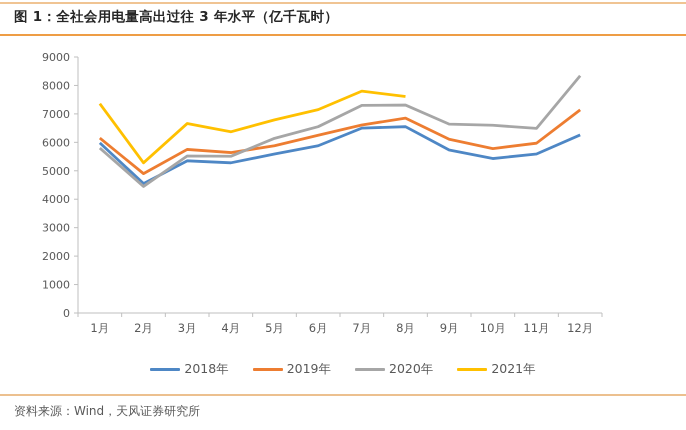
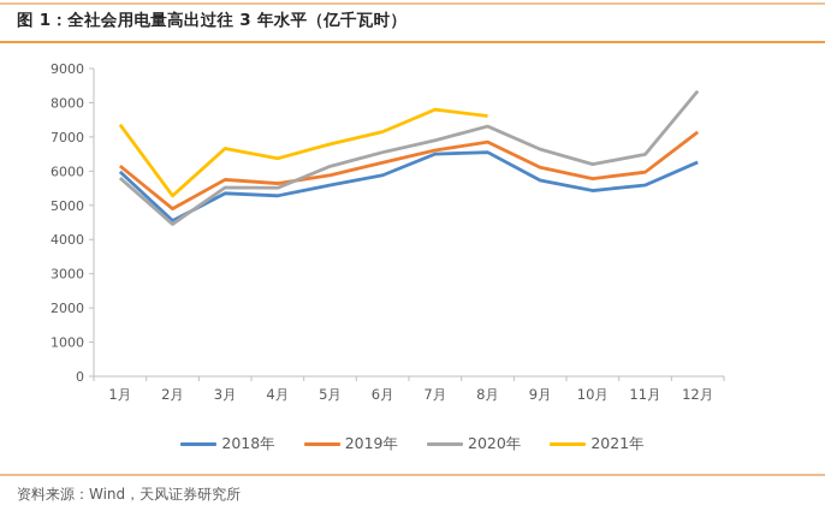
2020年/7月: 7300 -> 6900
2020年/10月: 6600 -> 6200
